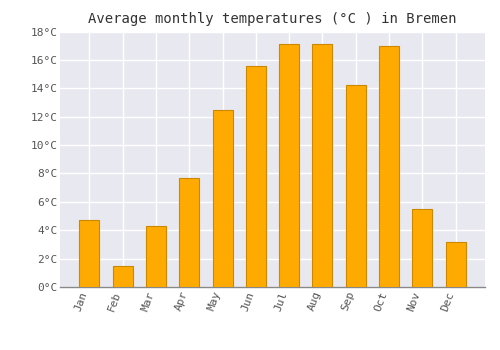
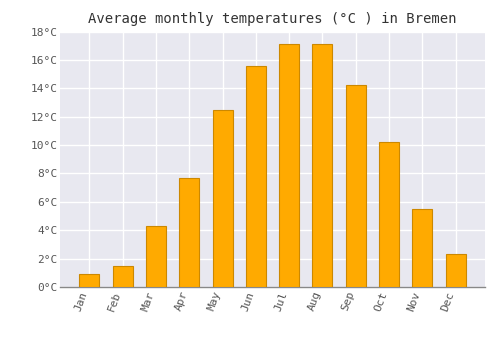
Jan: 4.7°C -> 0.9°C
Oct: 17.0°C -> 10.2°C
Dec: 3.2°C -> 2.3°C
